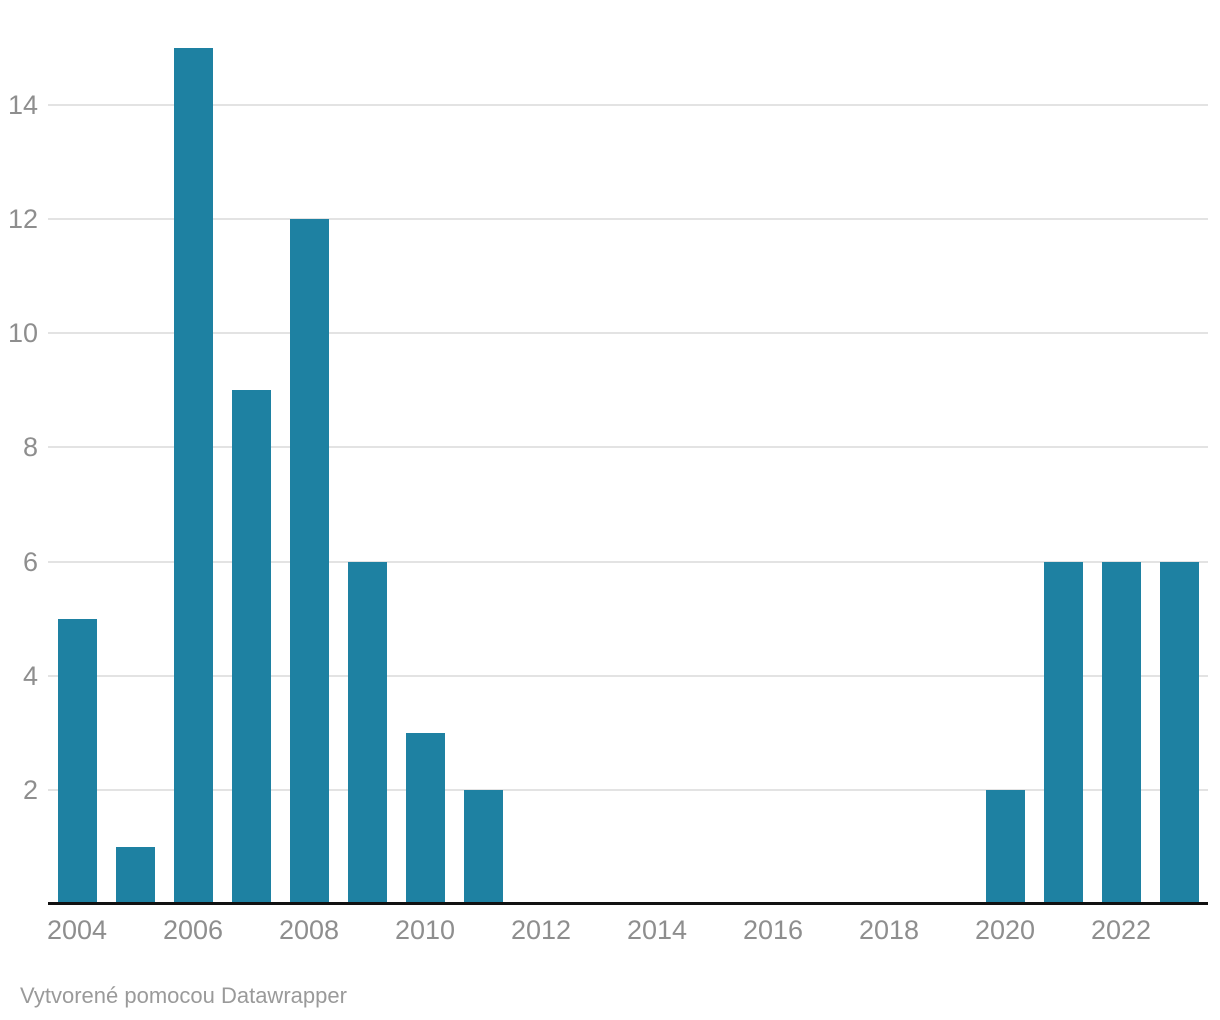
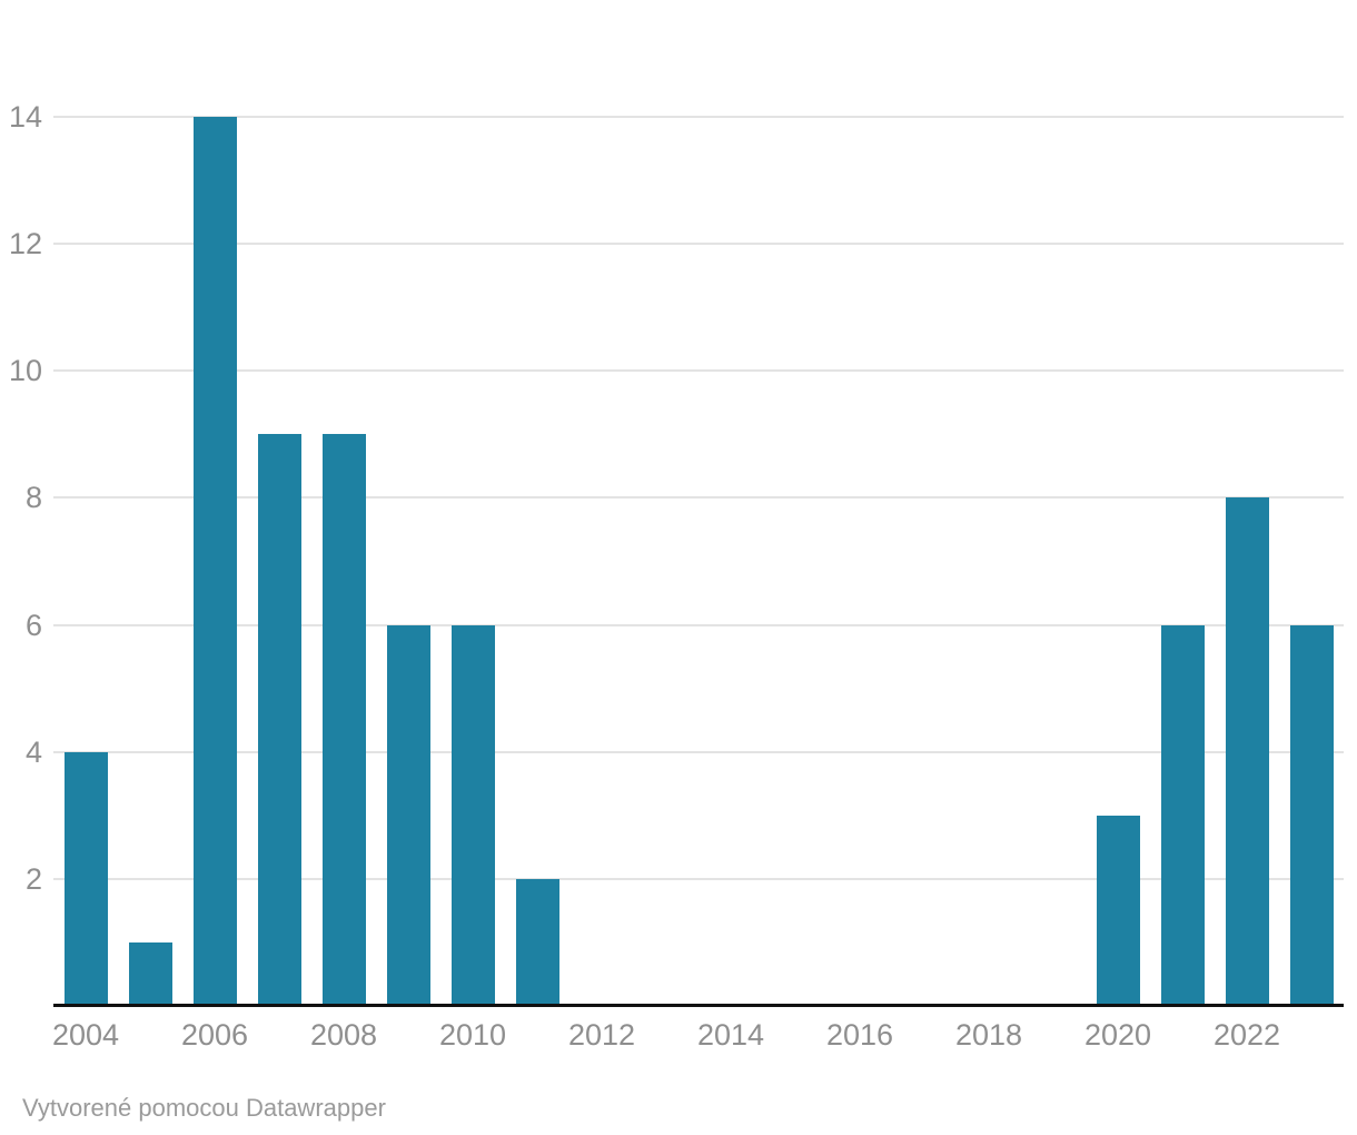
2004: 5 -> 4
2006: 15 -> 14
2008: 12 -> 9
2010: 3 -> 6
2020: 2 -> 3
2022: 6 -> 8
